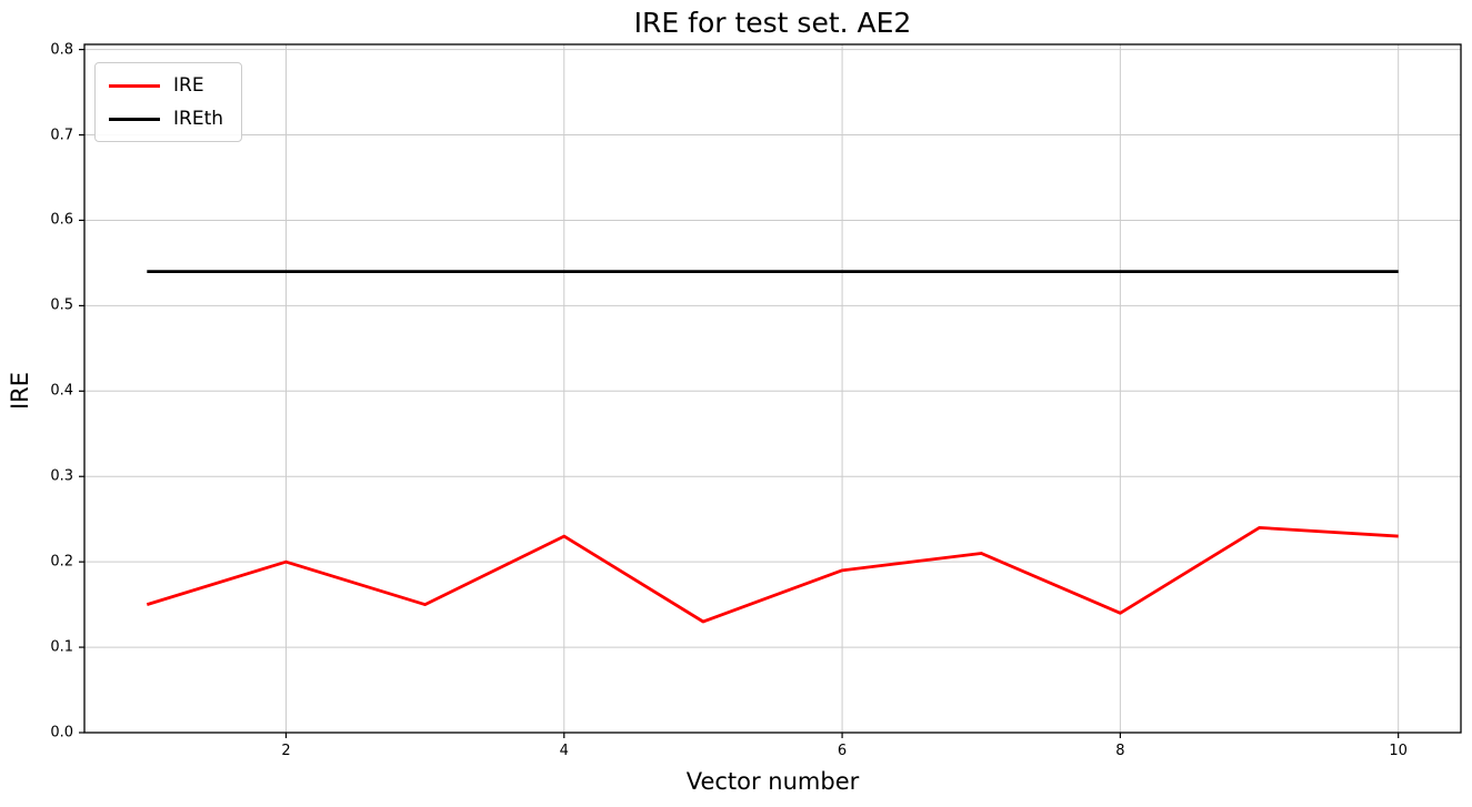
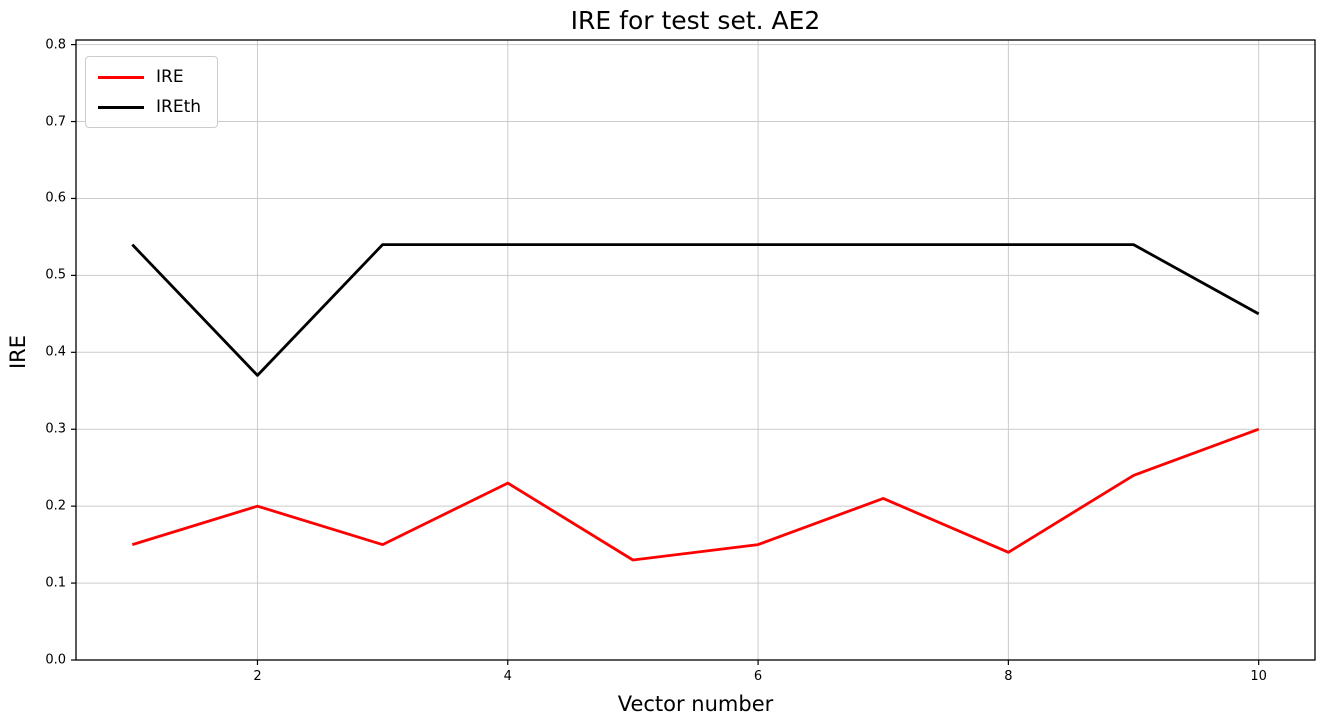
IREth/2: 0.54 -> 0.37
IRE/6: 0.19 -> 0.15
IRE/10: 0.23 -> 0.30
IREth/10: 0.54 -> 0.45
